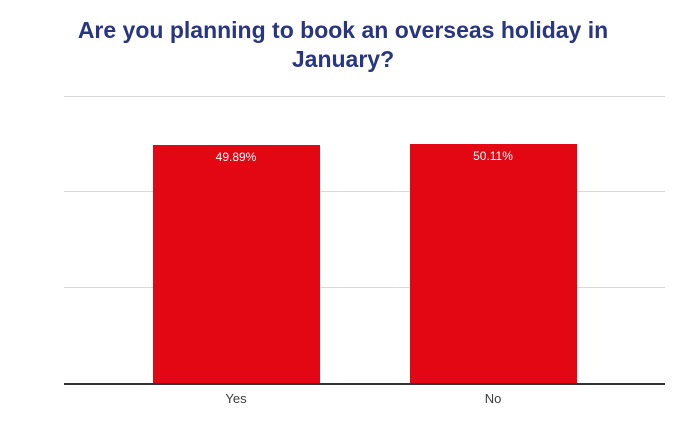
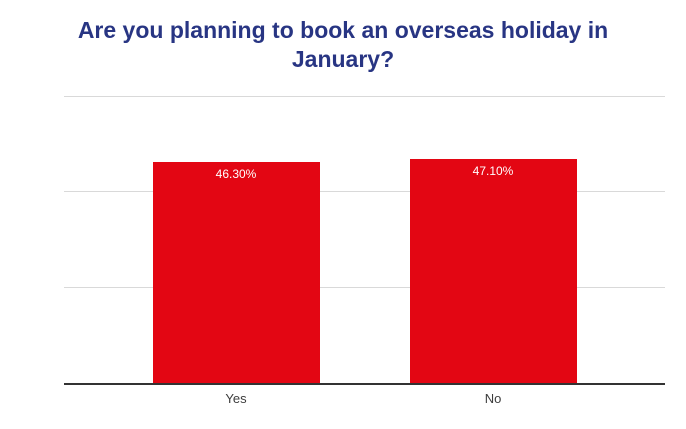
Yes: 49.89% -> 46.30%
No: 50.11% -> 47.10%
